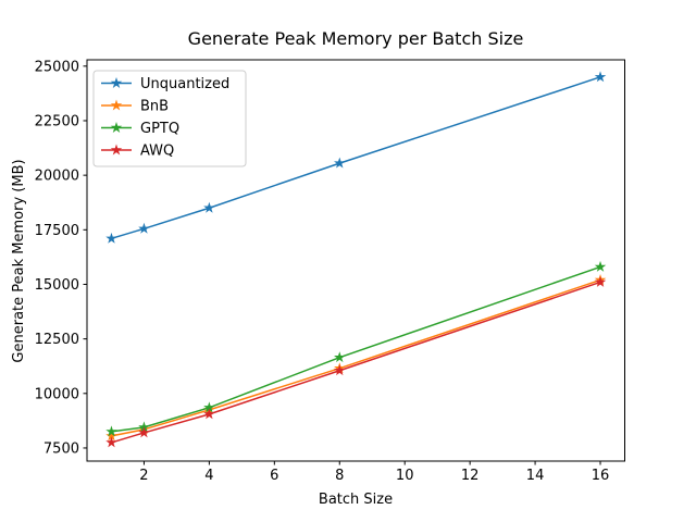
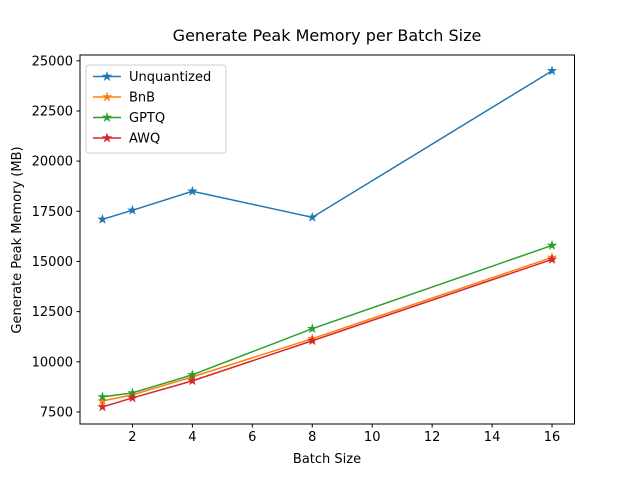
Unquantized/8: 20600 -> 17200
